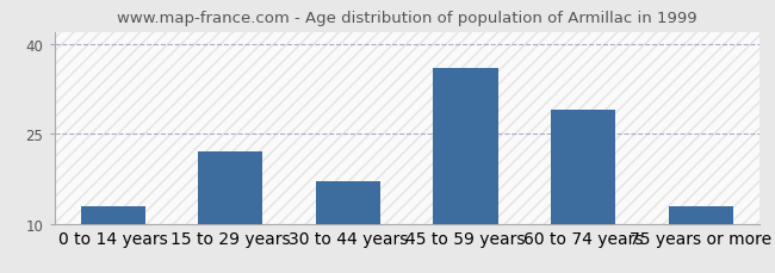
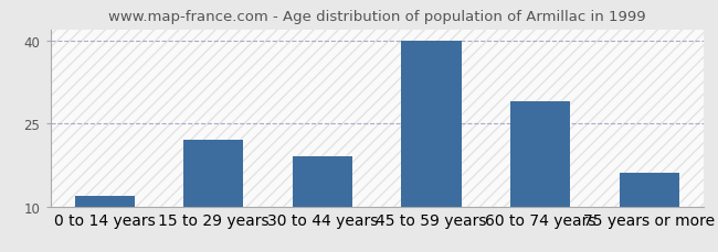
0 to 14 years: 13 -> 12
30 to 44 years: 17 -> 19
45 to 59 years: 36 -> 40
75 years or more: 13 -> 16
